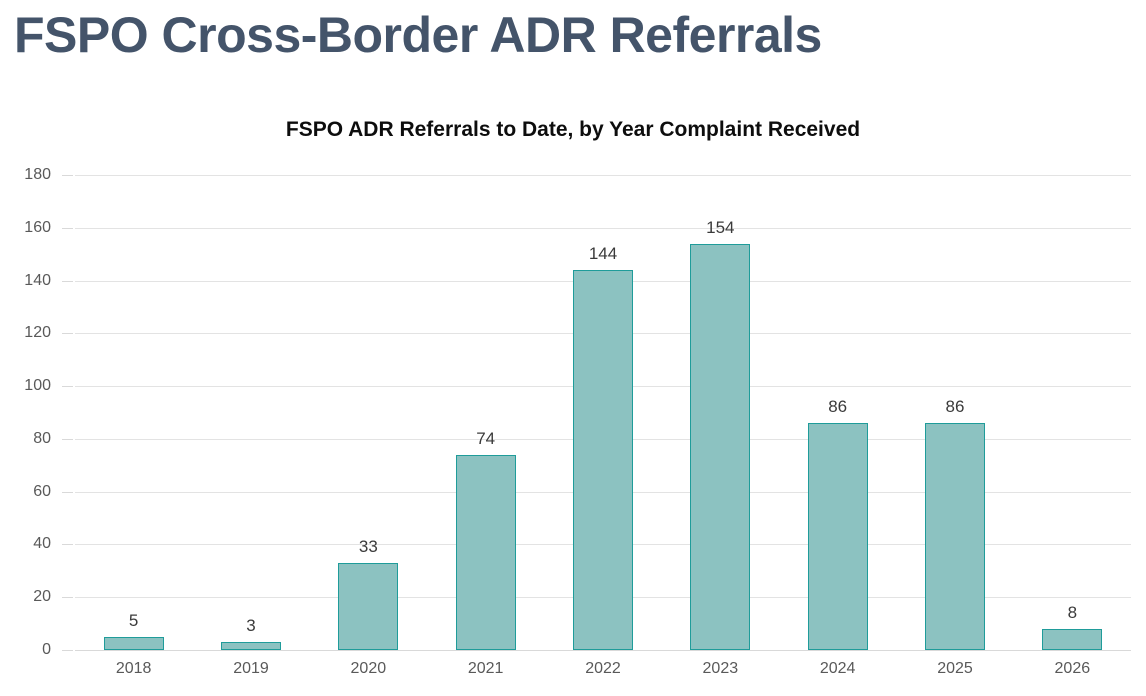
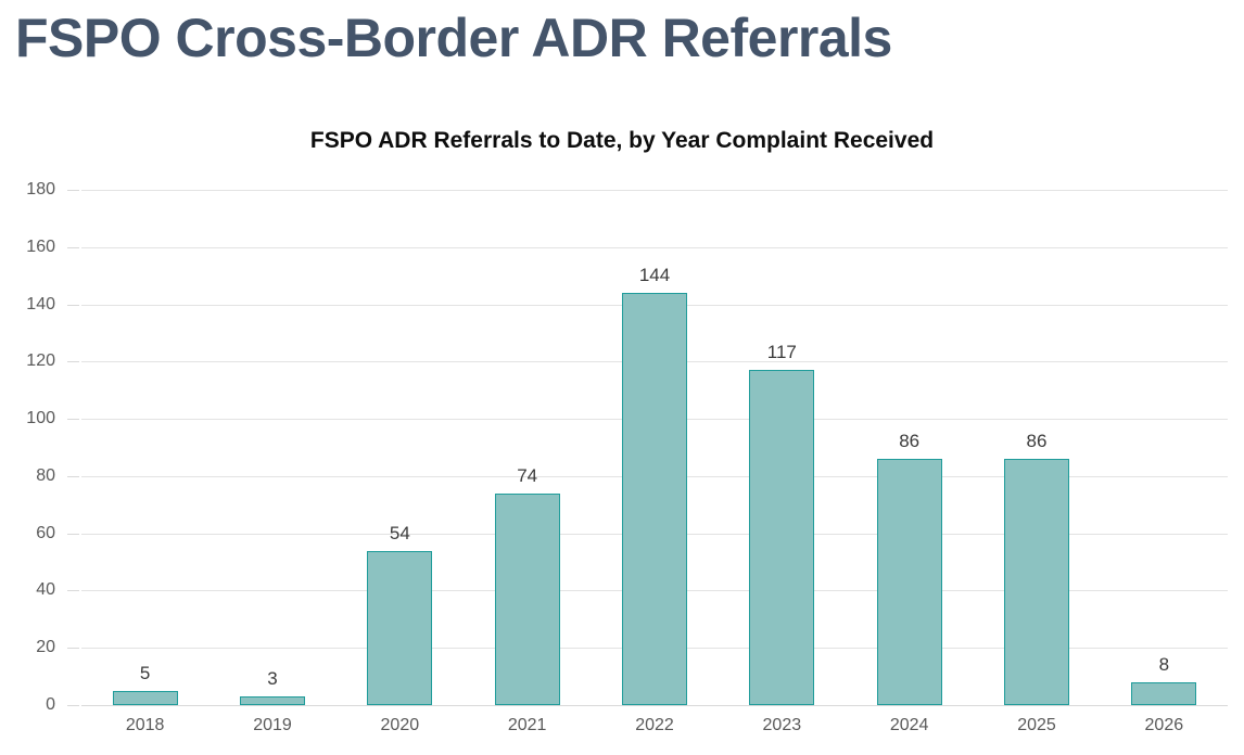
2020: 33 -> 54
2023: 154 -> 117
